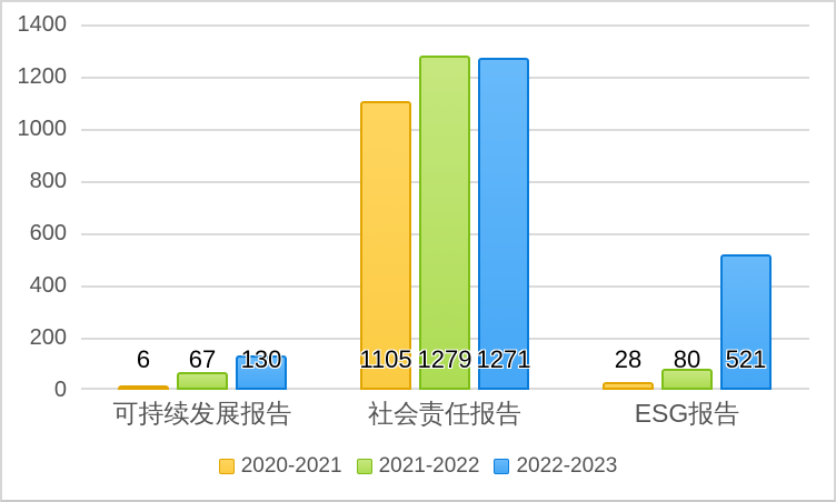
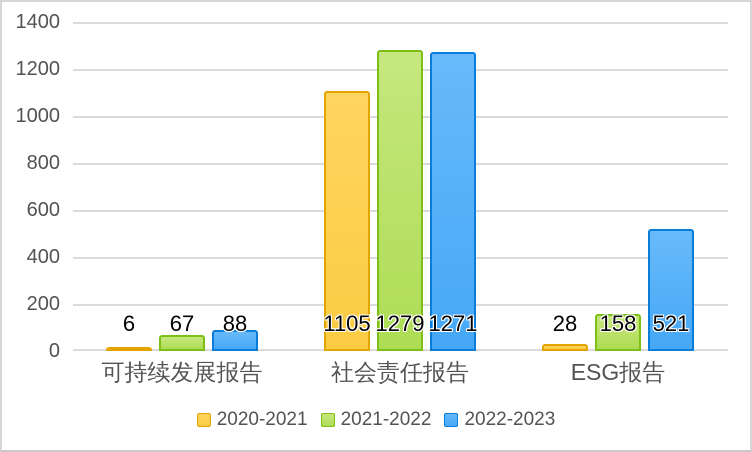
2022-2023/可持续发展报告: 130 -> 88
2021-2022/ESG报告: 80 -> 158
